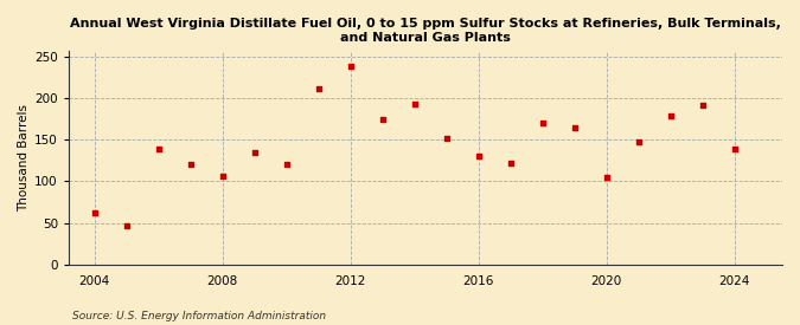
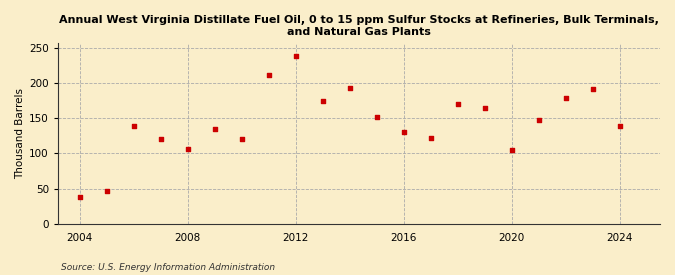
2004: 62 -> 38
